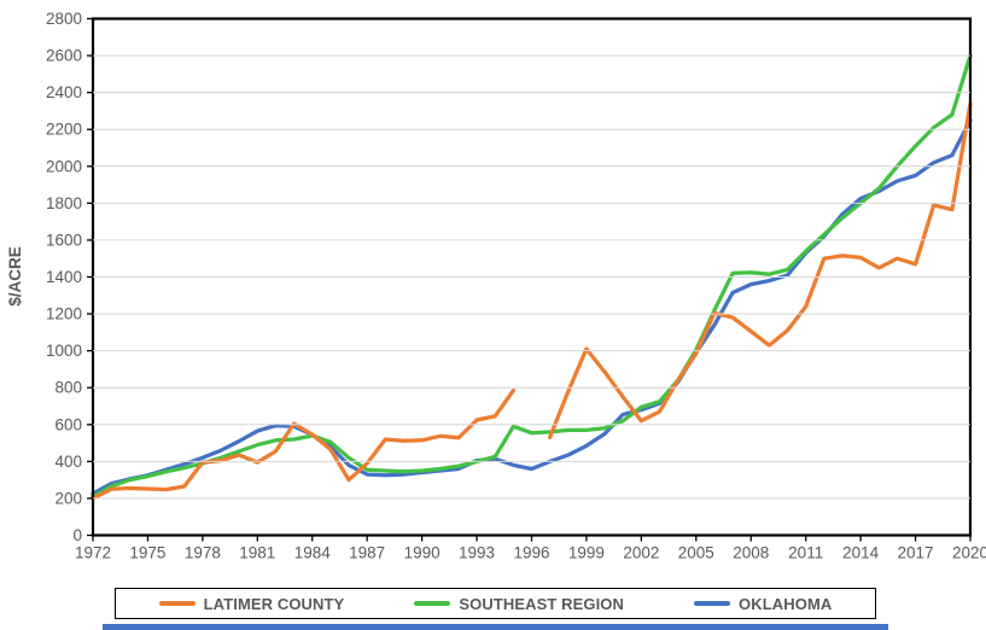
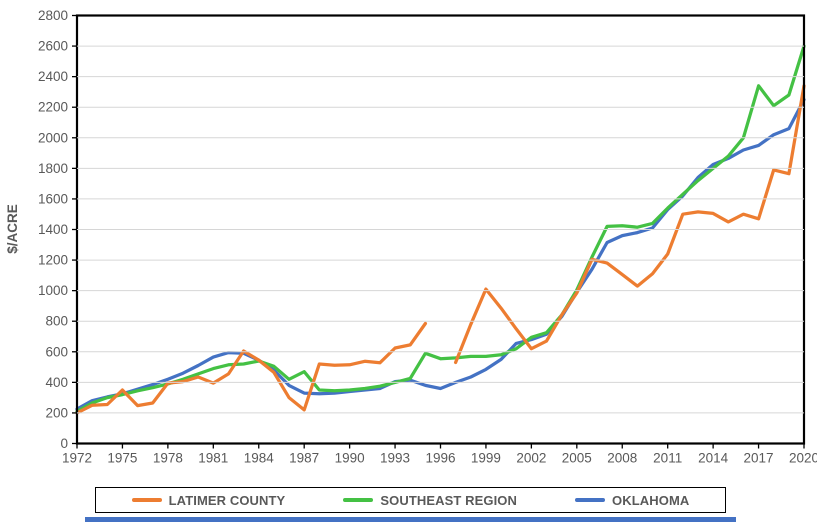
LATIMER COUNTY/1975: 250 -> 350
LATIMER COUNTY/1987: 390 -> 220
SOUTHEAST REGION/1987: 360 -> 470
SOUTHEAST REGION/2017: 2110 -> 2340
